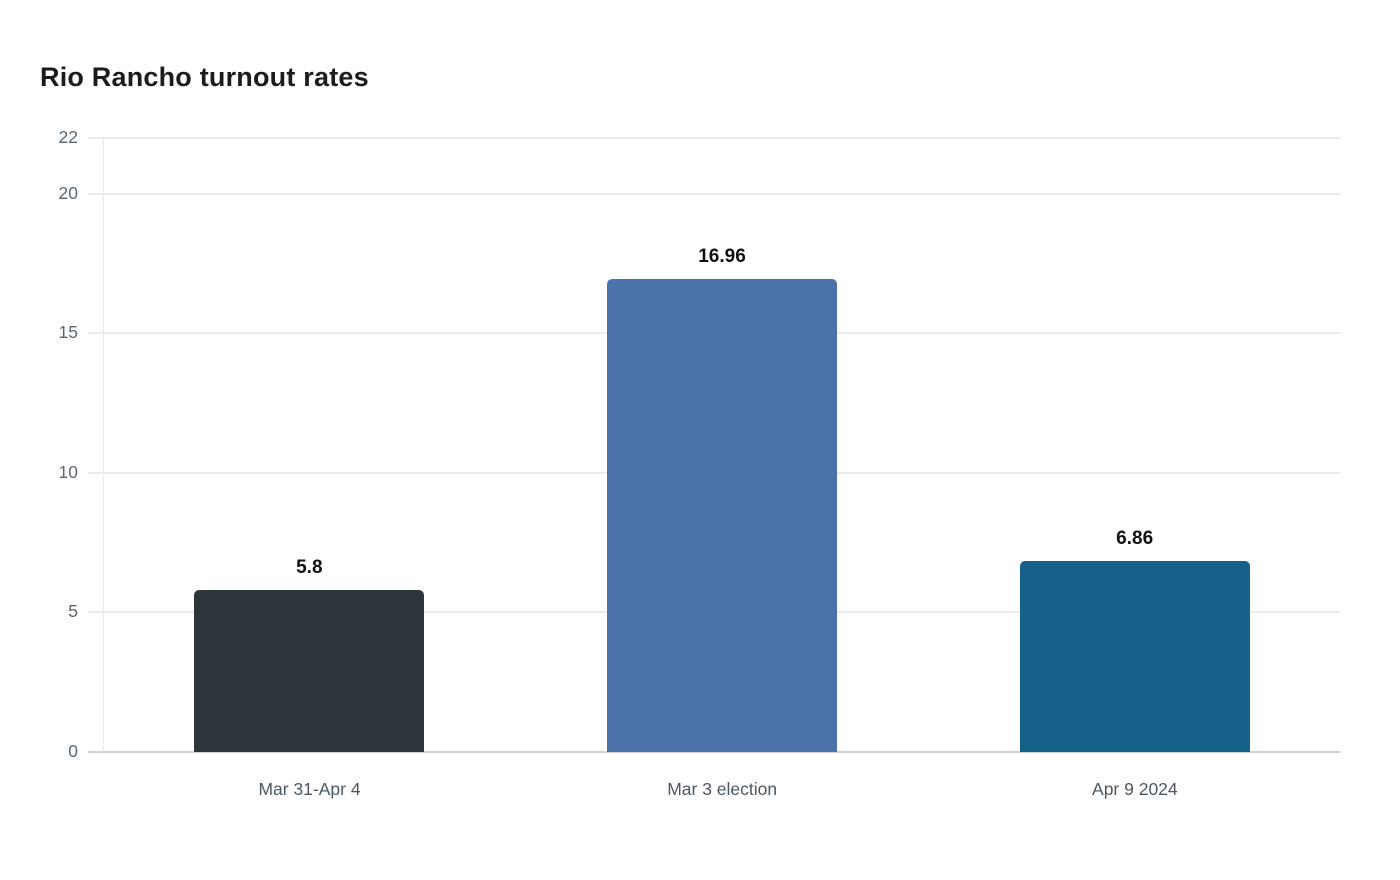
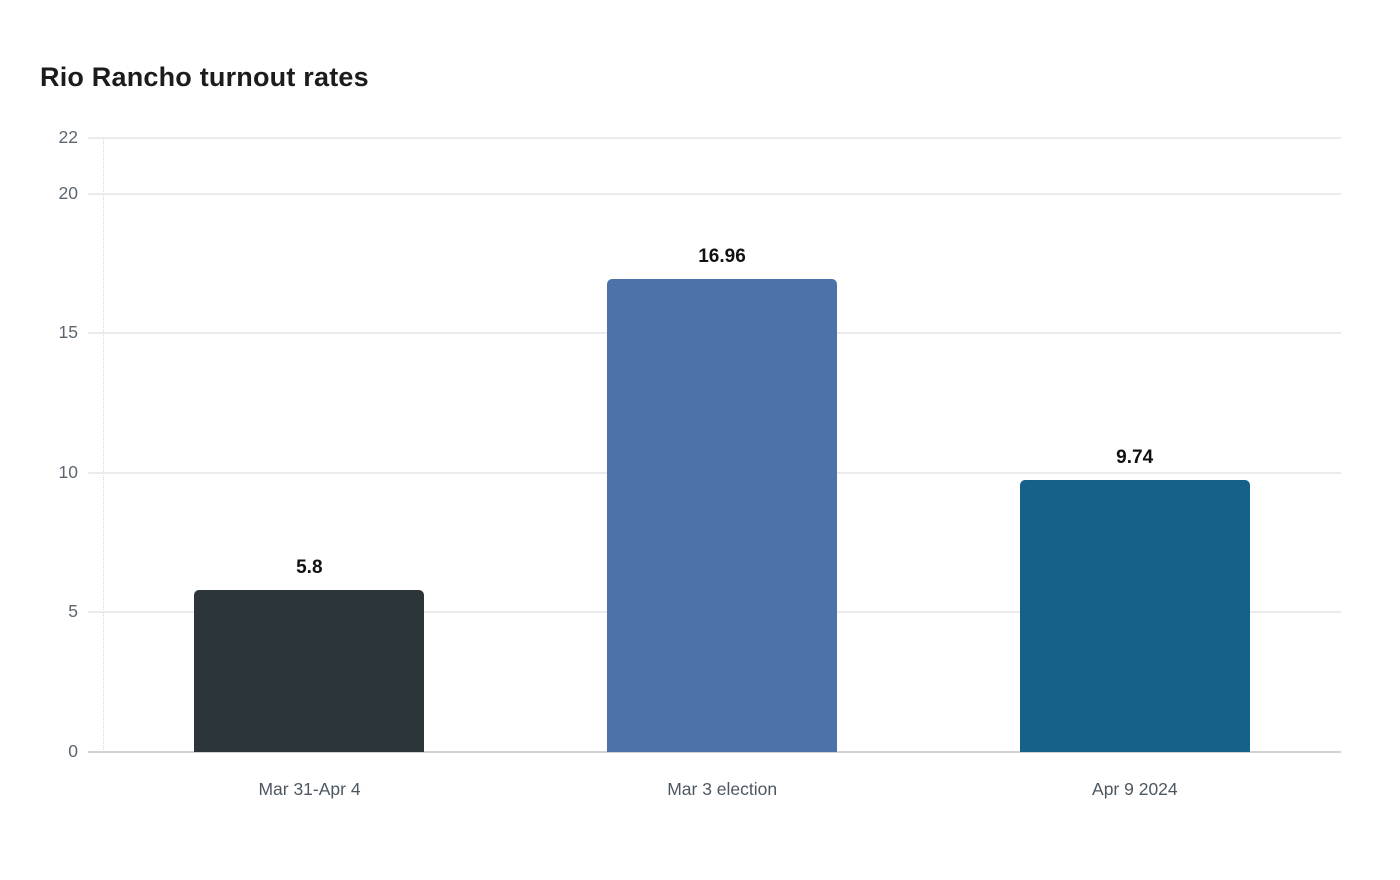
Apr 9 2024: 6.86 -> 9.74
